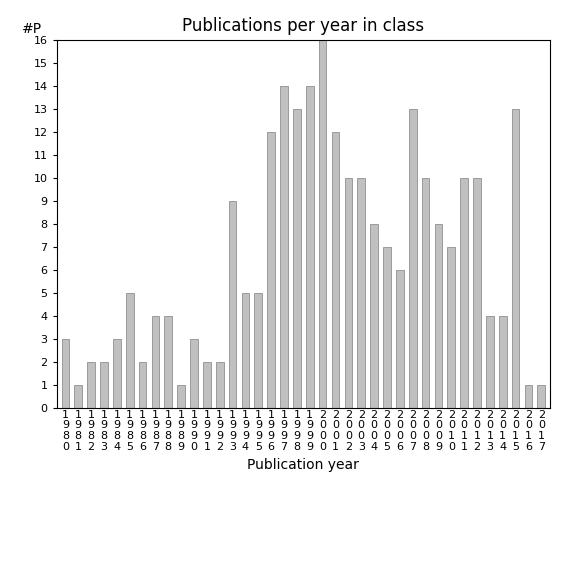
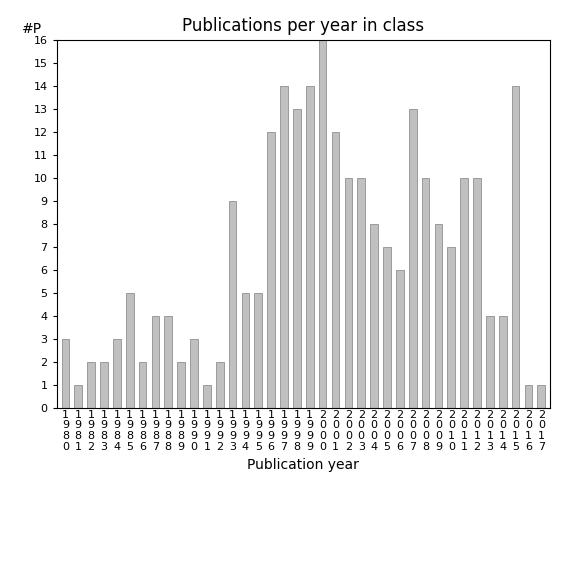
1 9 8 9: 1 -> 2
1 9 9 1: 2 -> 1
2 0 1 5: 13 -> 14
